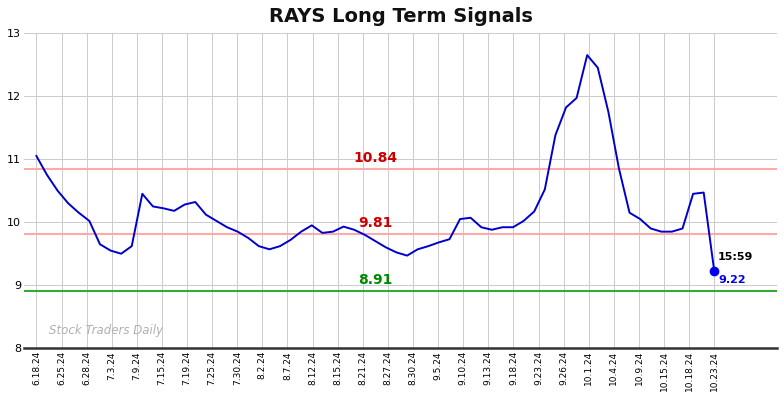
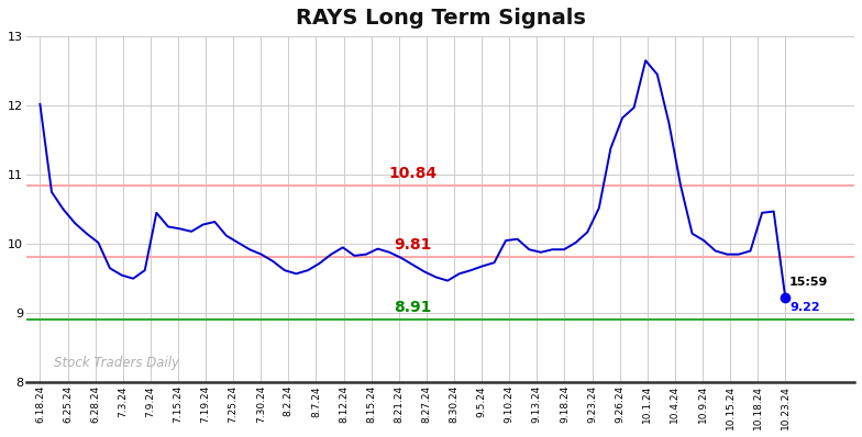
6.18.24: 11.05 -> 12.02
